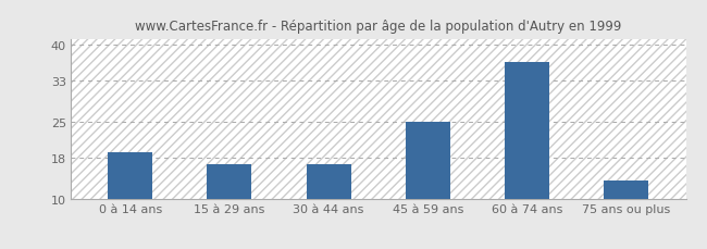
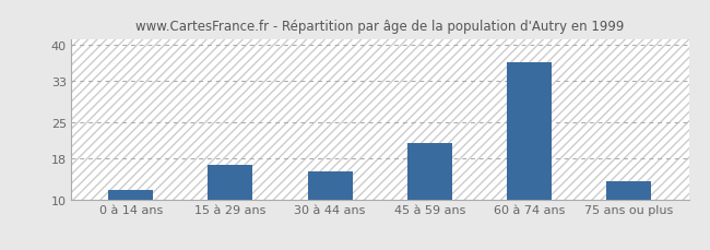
0 à 14 ans: 19.0 -> 12.0
30 à 44 ans: 16.7 -> 15.5
45 à 59 ans: 25.0 -> 21.0
